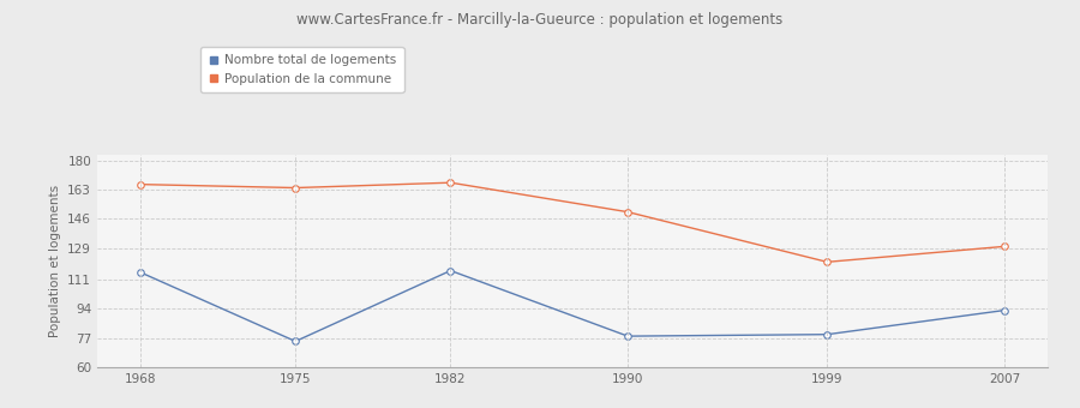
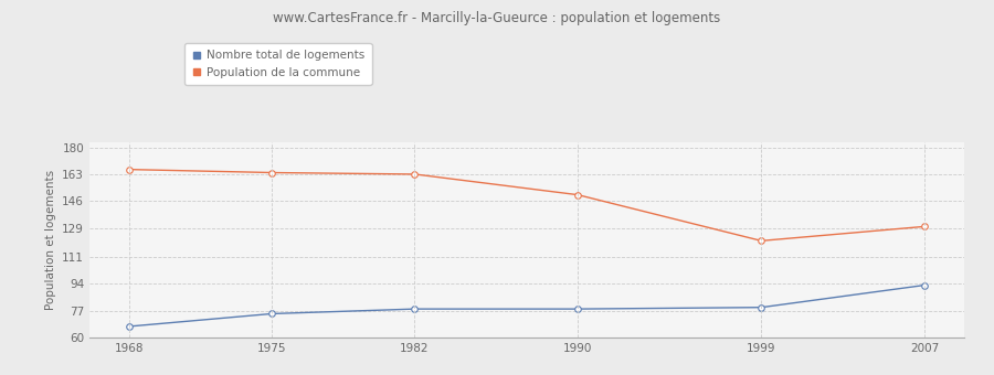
Nombre total de logements/1968: 115 -> 67
Nombre total de logements/1982: 116 -> 78
Population de la commune/1982: 167 -> 163
